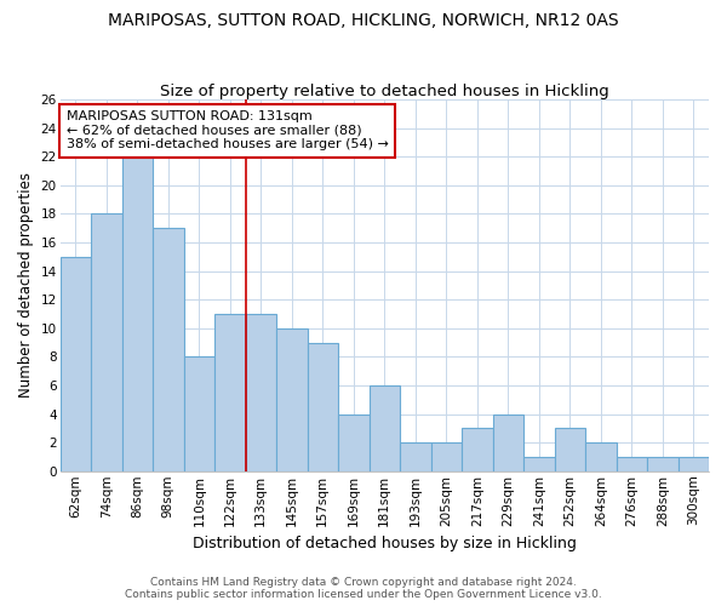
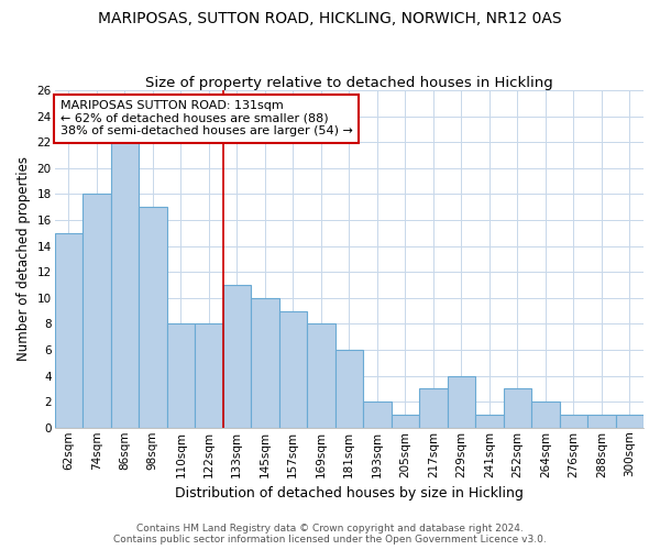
122sqm: 11 -> 8
169sqm: 4 -> 8
205sqm: 2 -> 1
